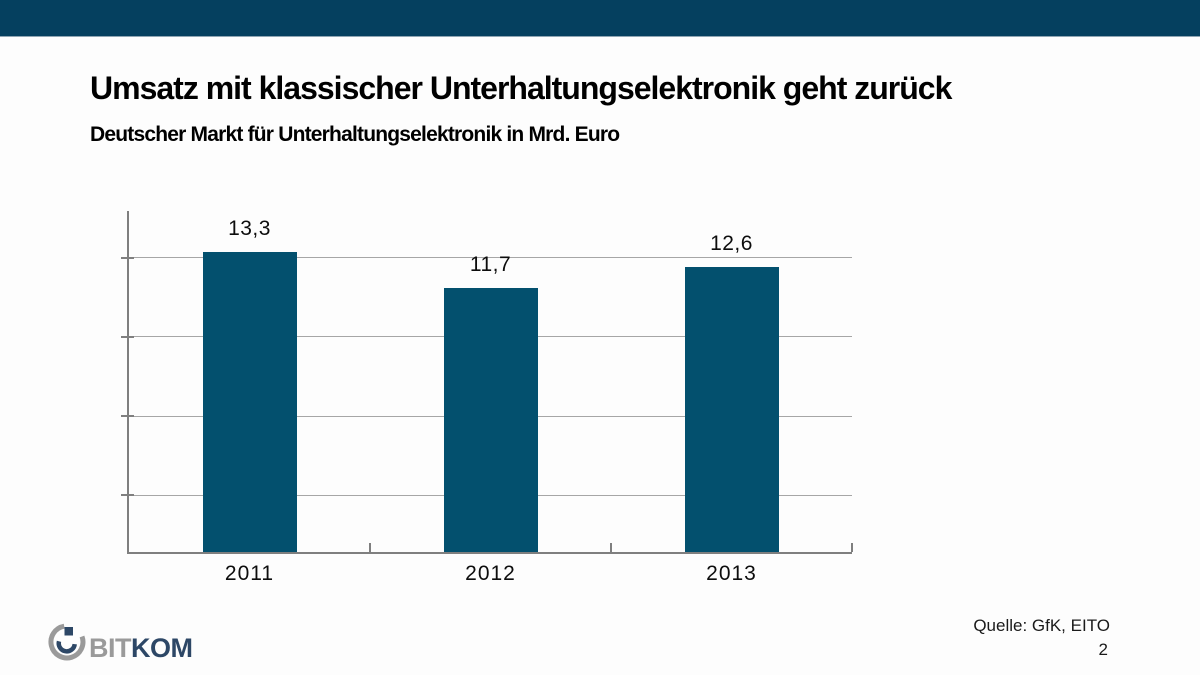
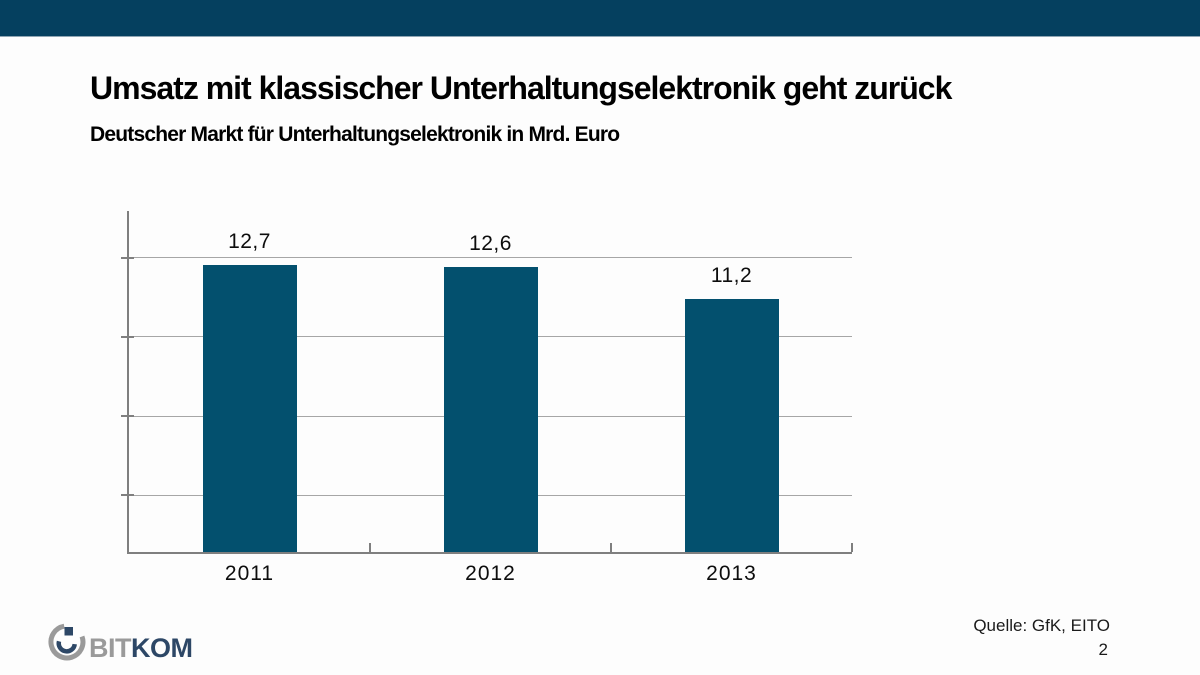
2011: 13,3 -> 12,7
2012: 11,7 -> 12,6
2013: 12,6 -> 11,2
